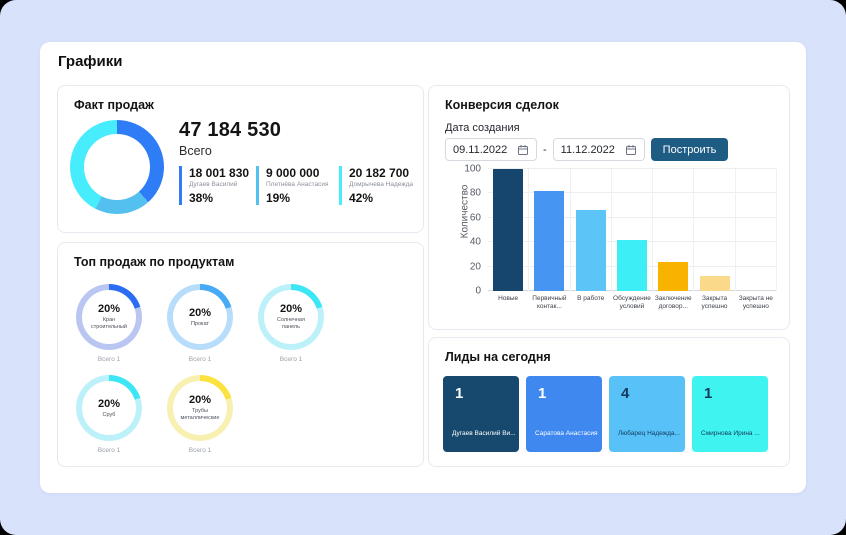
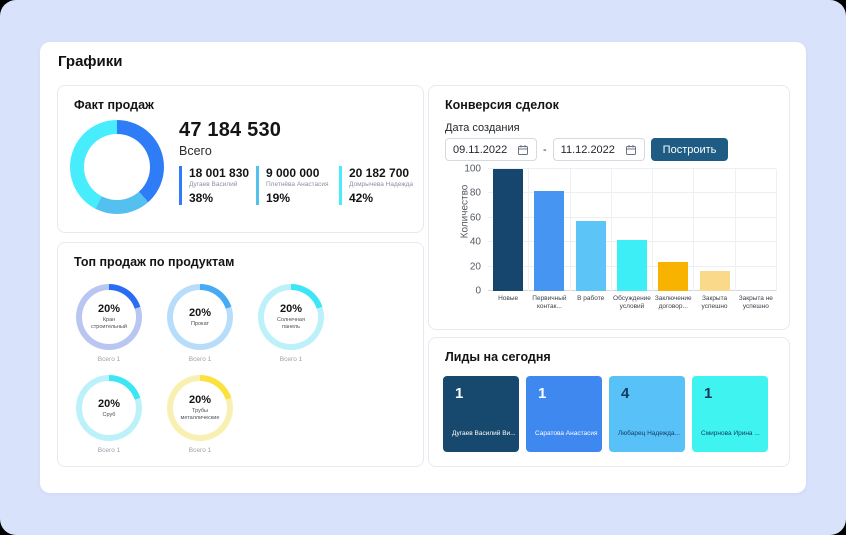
В работе: 66 -> 57
Закрыта успешно: 12 -> 16
